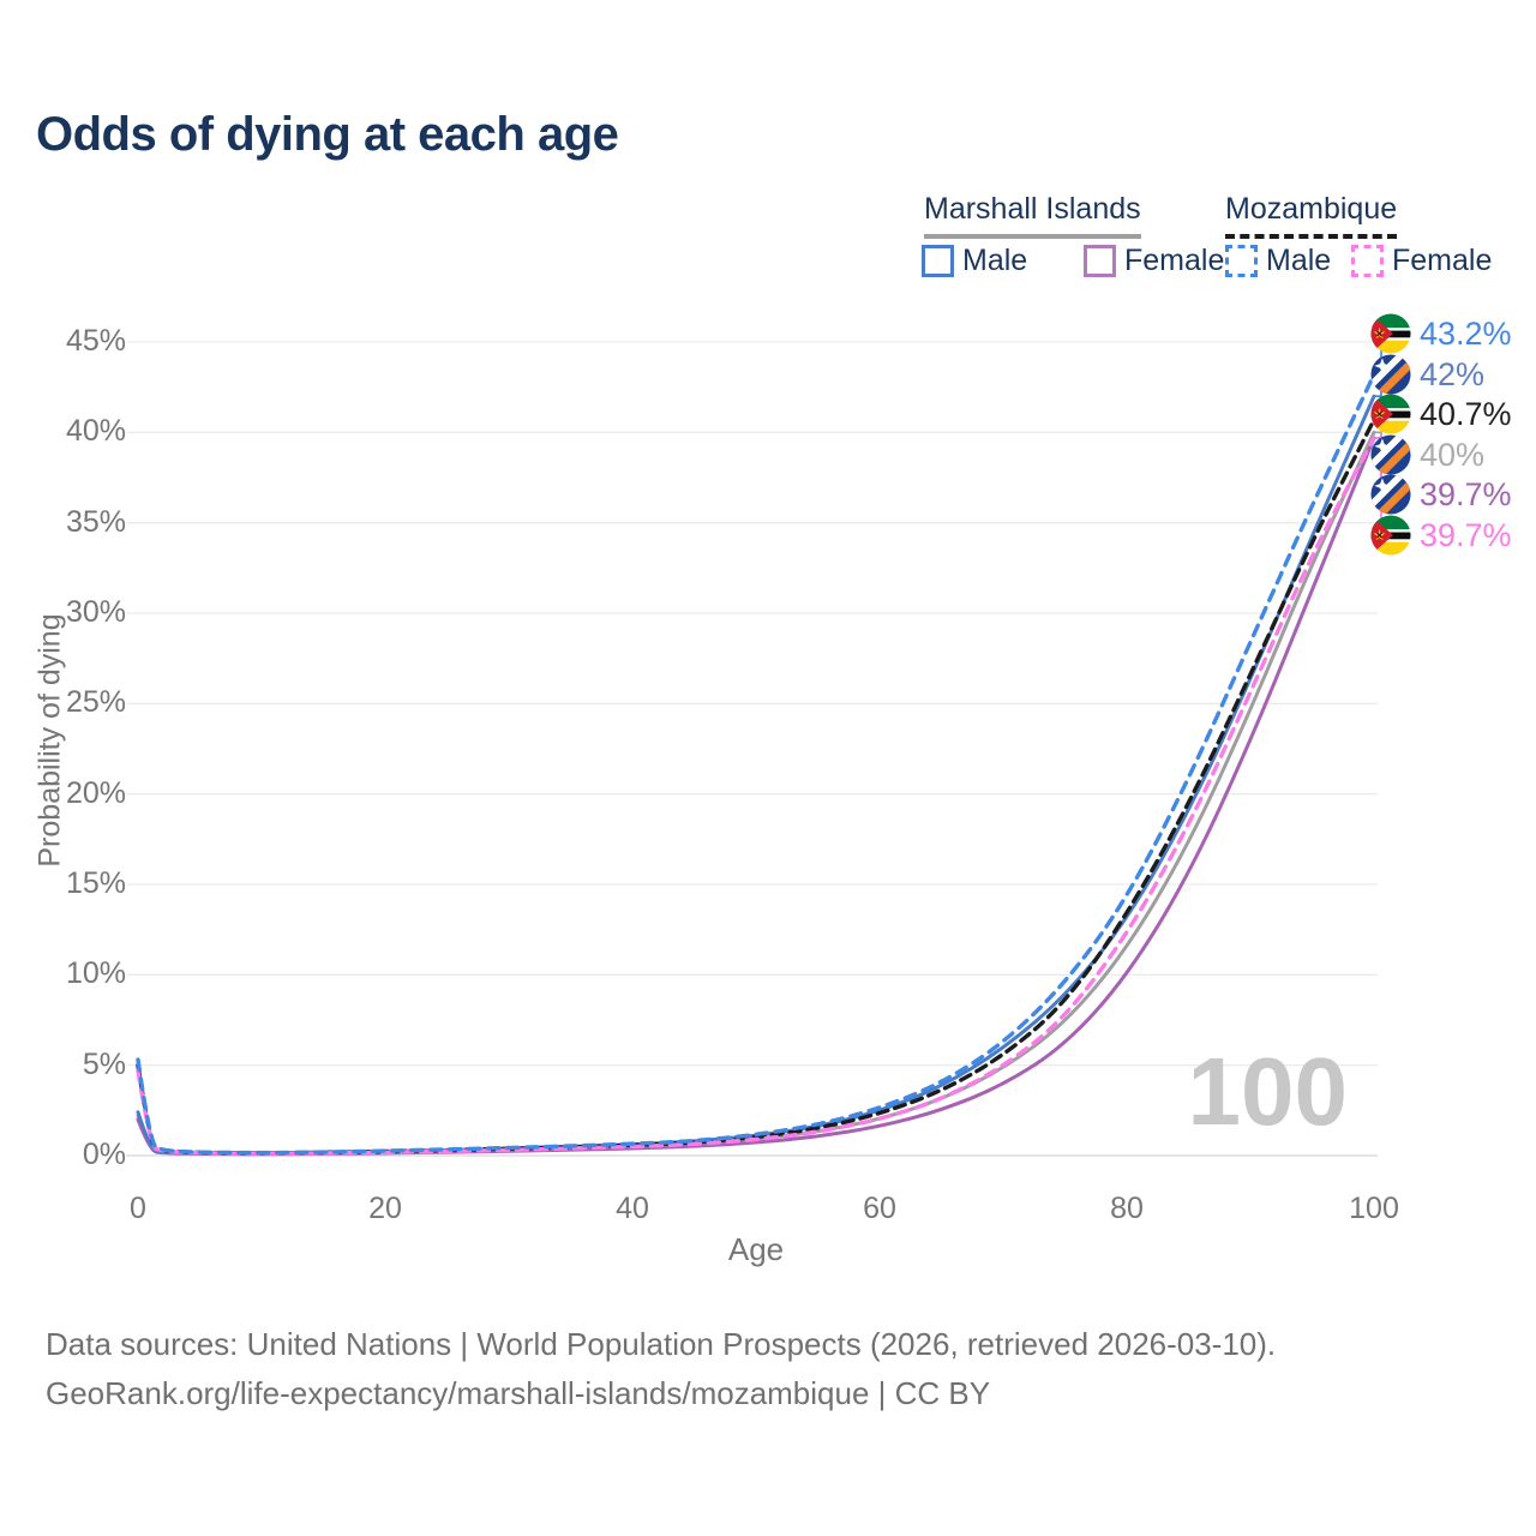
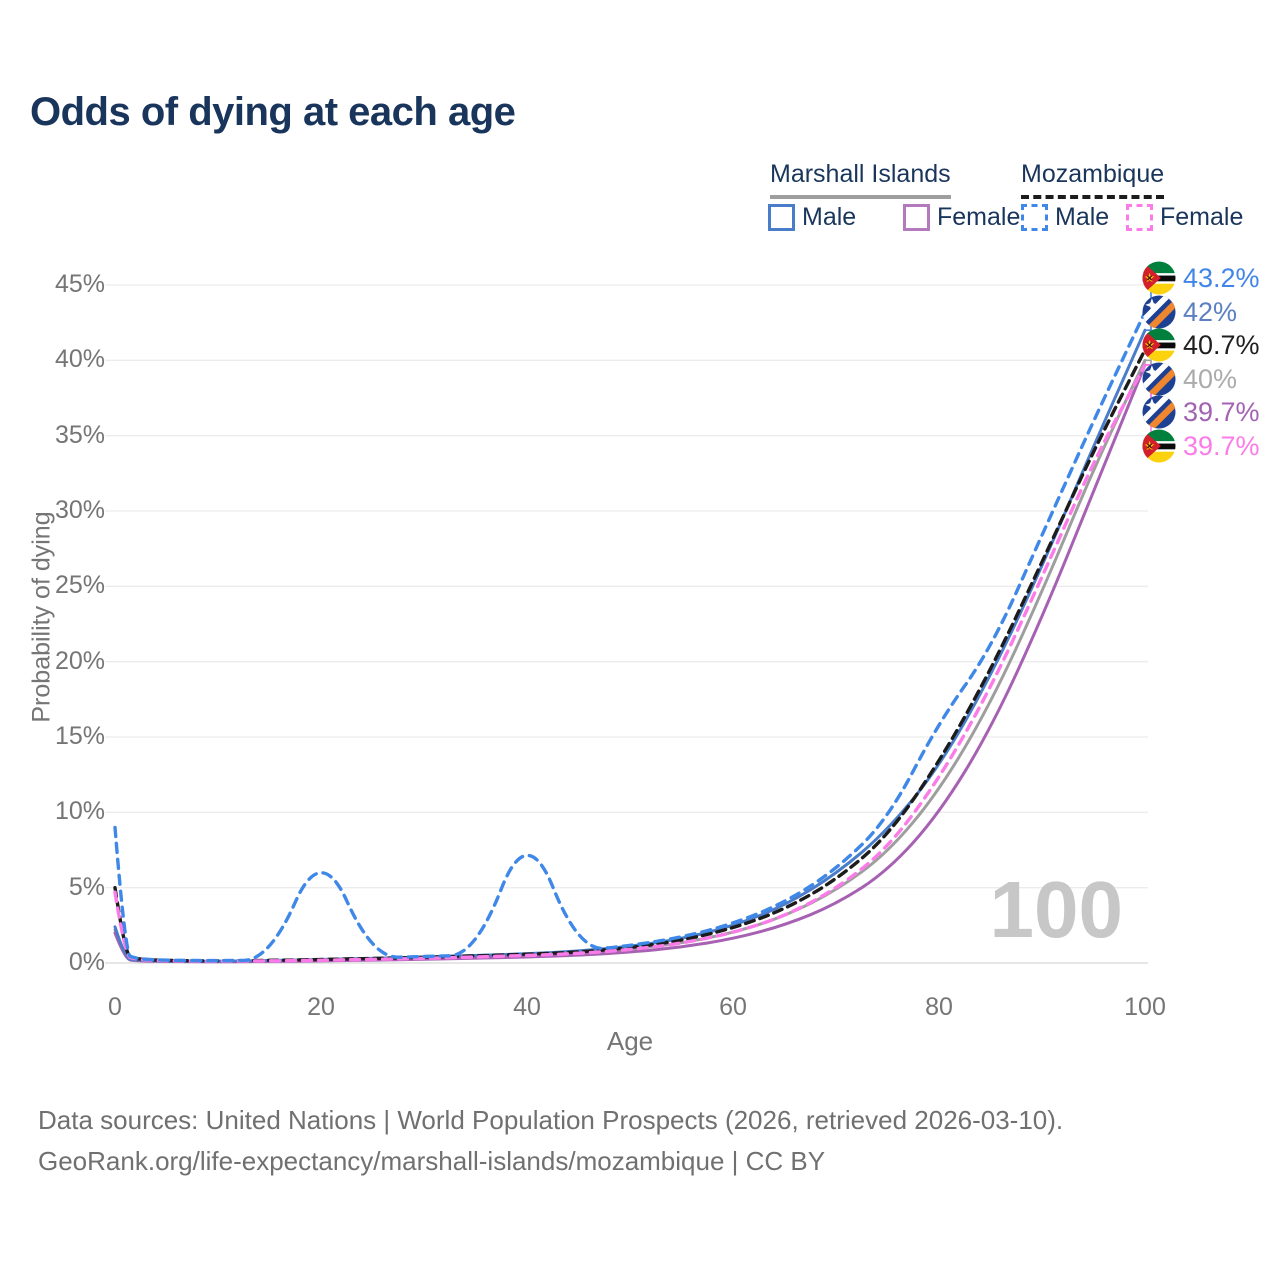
Mozambique Male/0: 5.3% -> 9.0%
Mozambique Male/20: 0.3% -> 7.9%
Mozambique Male/40: 0.7% -> 9.3%
Mozambique Male/80: 14.2% -> 16.0%
